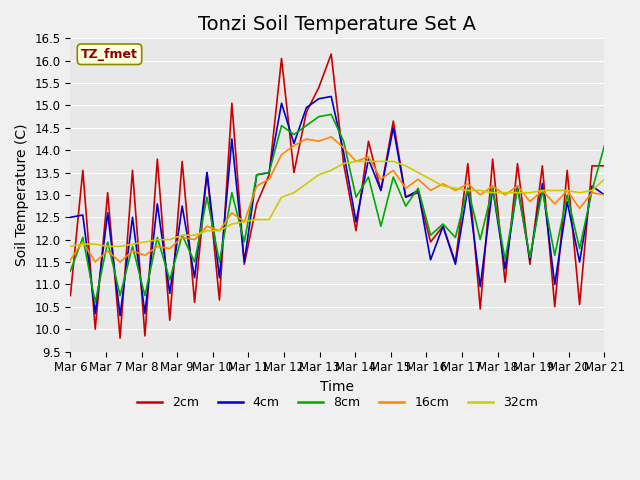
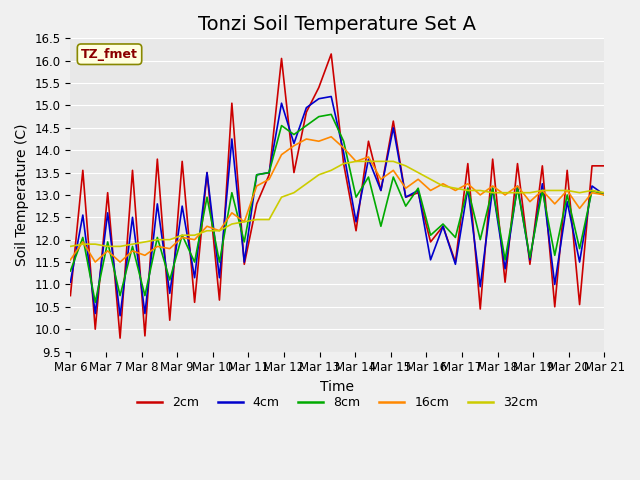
4cm/Mar 6: 12.50 -> 11.05
8cm/Mar 21: 14.10 -> 13.00
32cm/Mar 21: 13.35 -> 13.05
